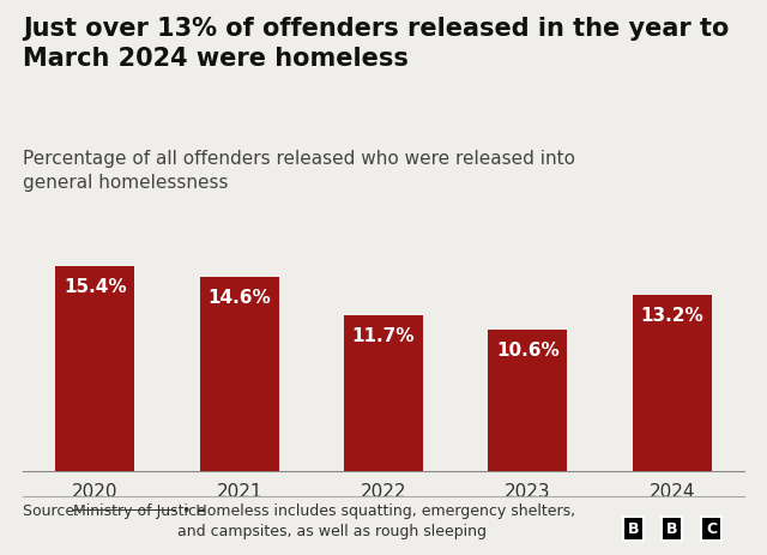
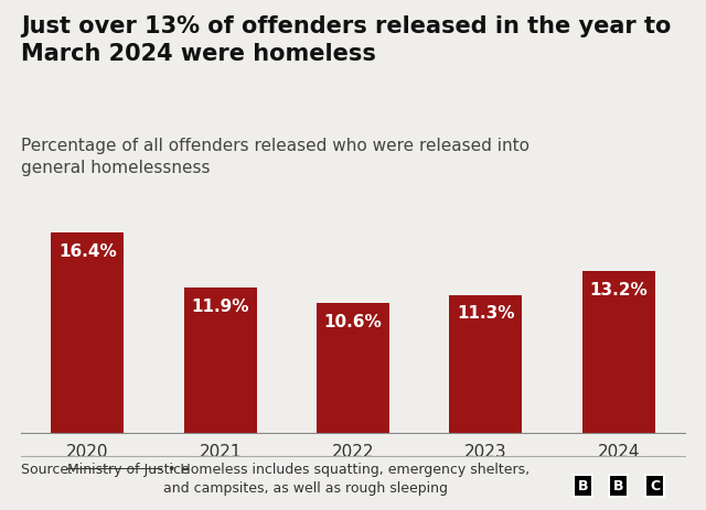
2020: 15.4% -> 16.4%
2021: 14.6% -> 11.9%
2022: 11.7% -> 10.6%
2023: 10.6% -> 11.3%
